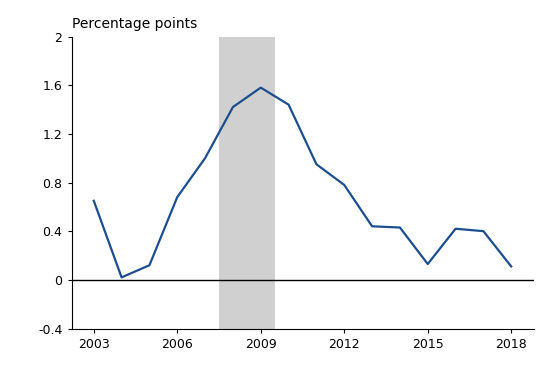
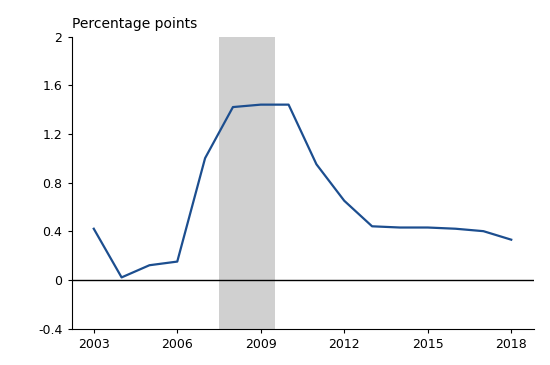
2003: 0.65 -> 0.42
2006: 0.68 -> 0.15
2009: 1.58 -> 1.44
2012: 0.78 -> 0.65
2015: 0.13 -> 0.43
2018: 0.11 -> 0.33
